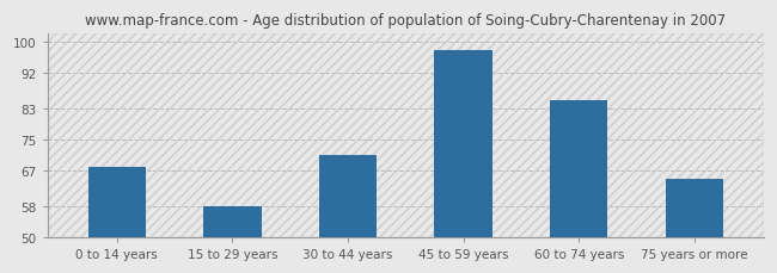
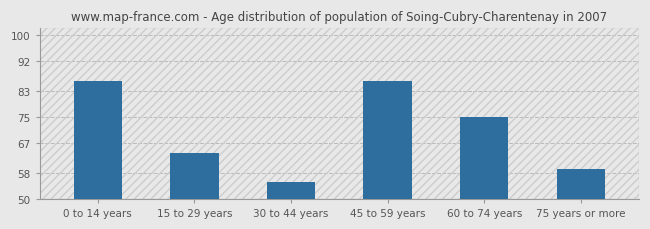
0 to 14 years: 68 -> 86
15 to 29 years: 58 -> 64
30 to 44 years: 71 -> 55
45 to 59 years: 98 -> 86
60 to 74 years: 85 -> 75
75 years or more: 65 -> 59
